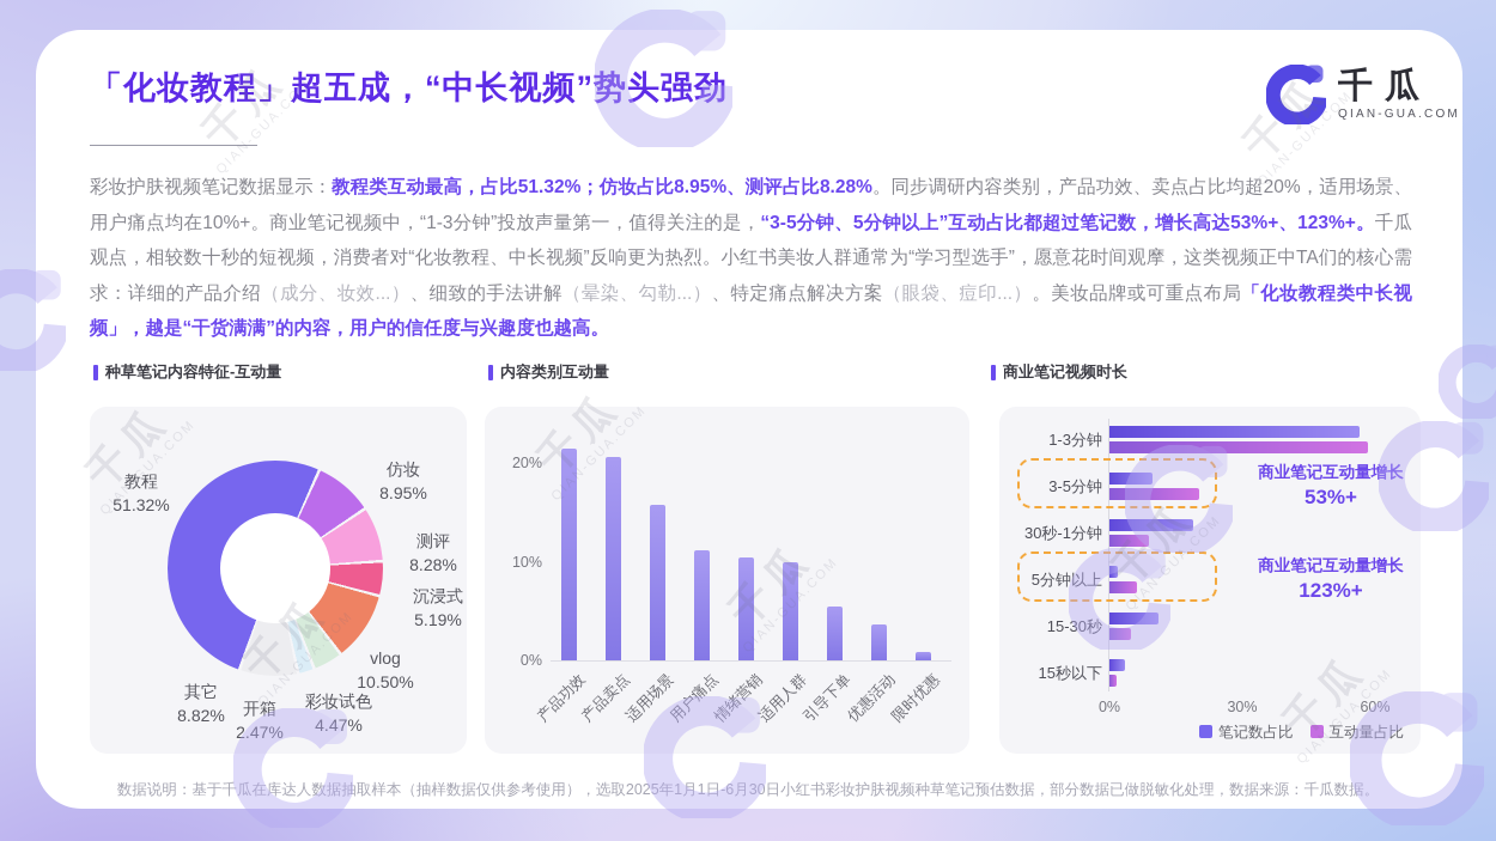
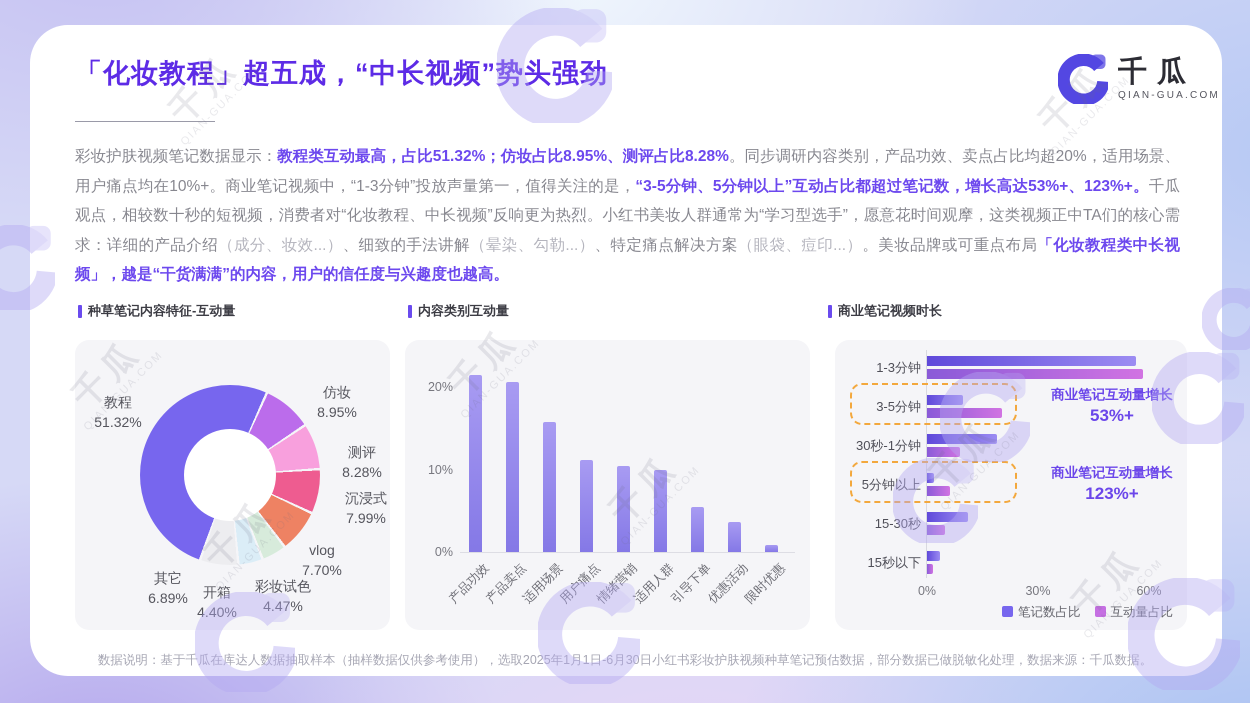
种草笔记内容特征-互动量/沉浸式: 5.19% -> 7.99%
种草笔记内容特征-互动量/vlog: 10.50% -> 7.70%
种草笔记内容特征-互动量/开箱: 2.47% -> 4.40%
种草笔记内容特征-互动量/其它: 8.82% -> 6.89%
